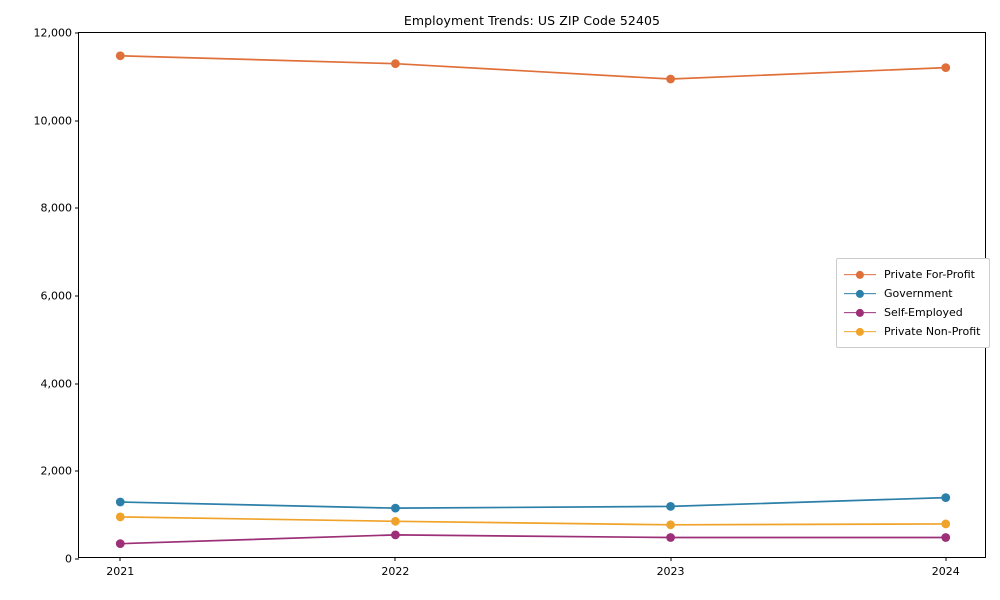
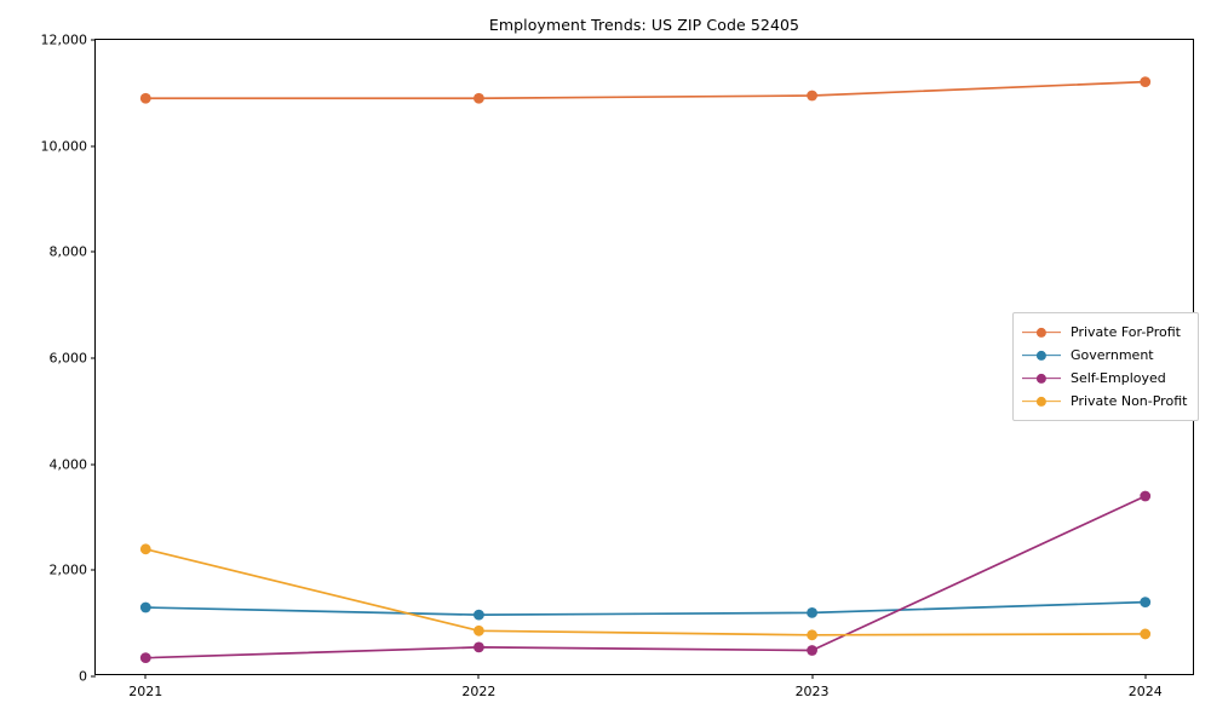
Private For-Profit/2021: 11500 -> 10900
Private Non-Profit/2021: 1000 -> 2400
Private For-Profit/2022: 11300 -> 10900
Self-Employed/2024: 500 -> 3400
